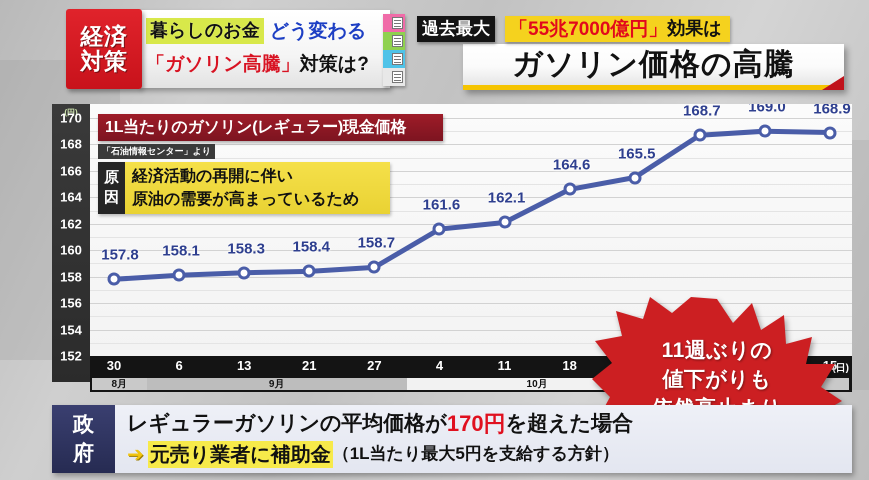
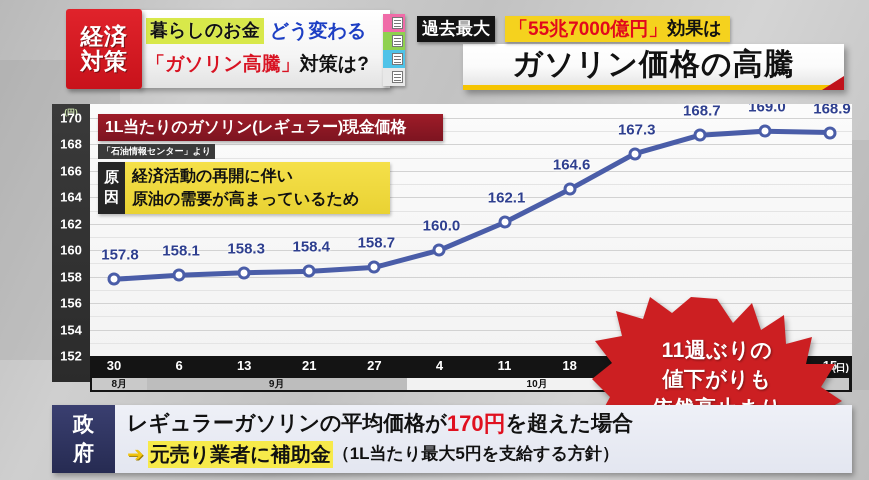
4: 161.6 -> 160.0
25: 165.5 -> 167.3
